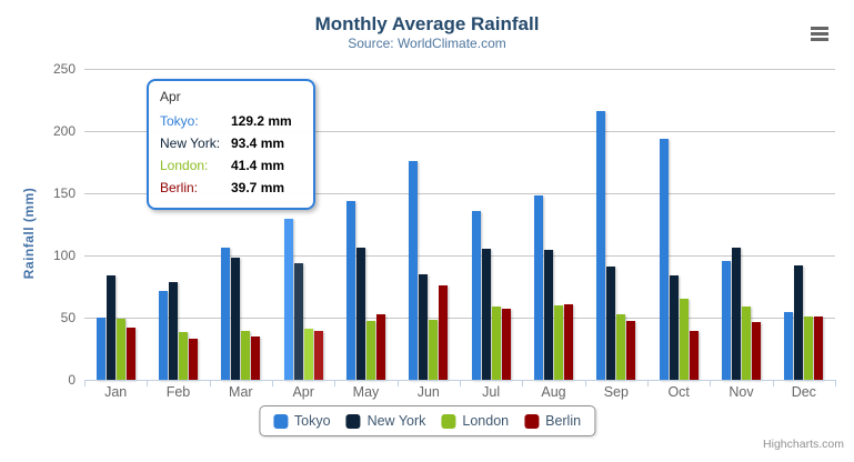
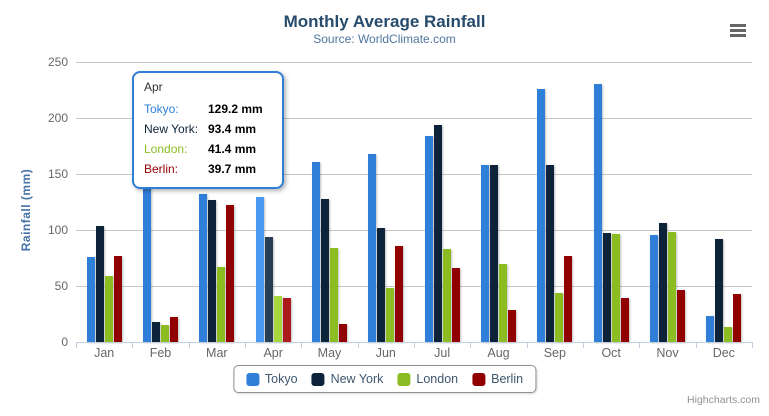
Tokyo/Jan: 50 -> 76
New York/Jan: 84 -> 104
London/Jan: 49 -> 59
Berlin/Jan: 42 -> 77
Tokyo/Feb: 72 -> 139
New York/Feb: 79 -> 18
London/Feb: 39 -> 15
Berlin/Feb: 33 -> 22
Tokyo/Mar: 106 -> 132
New York/Mar: 98 -> 127
London/Mar: 39 -> 67
Berlin/Mar: 34 -> 122
Tokyo/May: 144 -> 161
New York/May: 106 -> 128
London/May: 47 -> 84
Berlin/May: 53 -> 16
Tokyo/Jun: 176 -> 168
New York/Jun: 84 -> 102
Berlin/Jun: 76 -> 86
Tokyo/Jul: 136 -> 184
New York/Jul: 105 -> 194
London/Jul: 59 -> 83
Berlin/Jul: 57 -> 66
Tokyo/Aug: 148 -> 158
New York/Aug: 104 -> 158
London/Aug: 60 -> 70
Berlin/Aug: 60 -> 29
Tokyo/Sep: 216 -> 226
New York/Sep: 91 -> 158
London/Sep: 52 -> 44
Berlin/Sep: 48 -> 77
Tokyo/Oct: 194 -> 230
New York/Oct: 84 -> 97
London/Oct: 65 -> 96
London/Nov: 59 -> 98
Tokyo/Dec: 54 -> 23
London/Dec: 51 -> 13
Berlin/Dec: 51 -> 43
